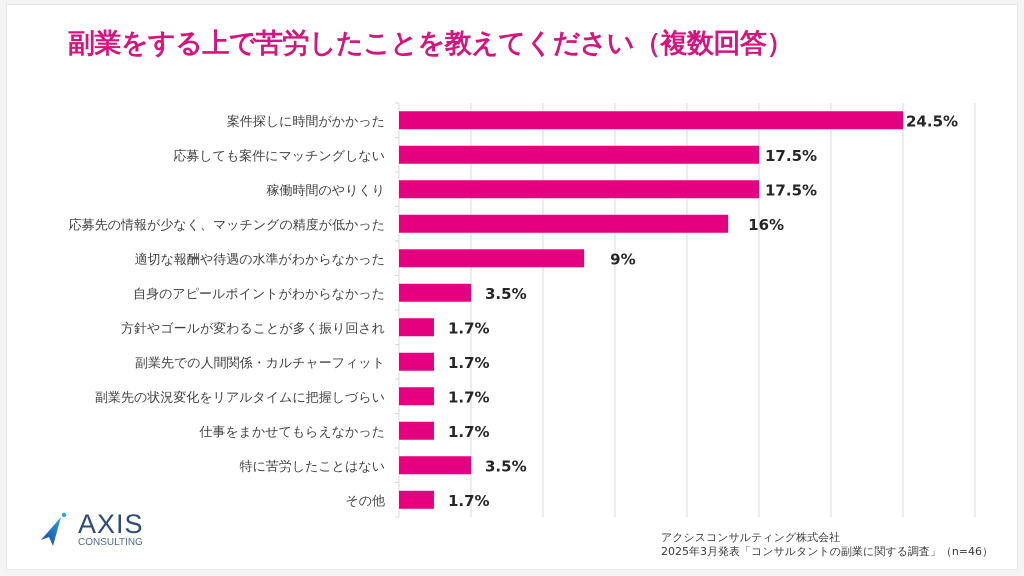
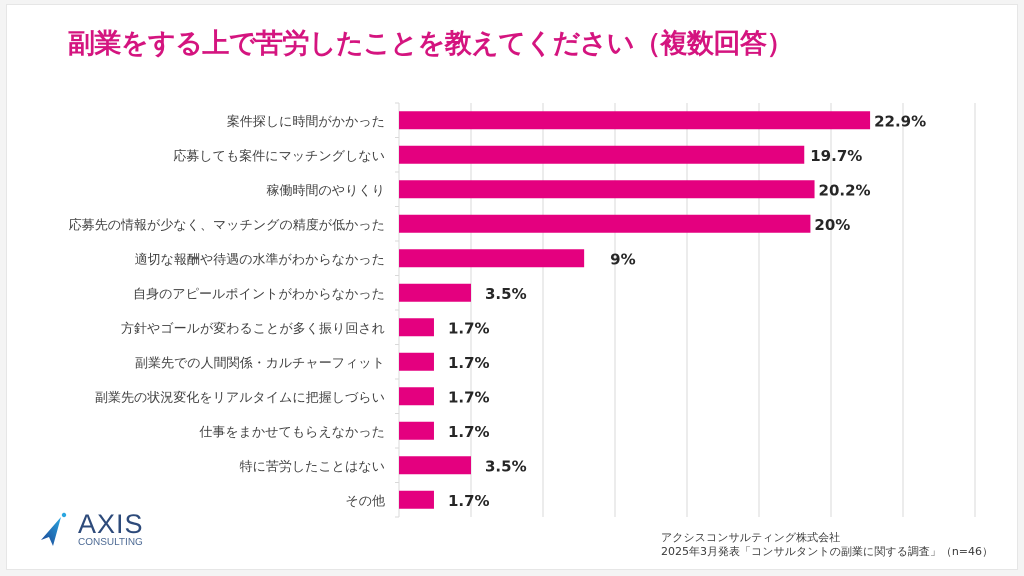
案件探しに時間がかかった: 24.5% -> 22.9%
応募しても案件にマッチングしない: 17.5% -> 19.7%
稼働時間のやりくり: 17.5% -> 20.2%
応募先の情報が少なく、マッチングの精度が低かった: 16% -> 20%
